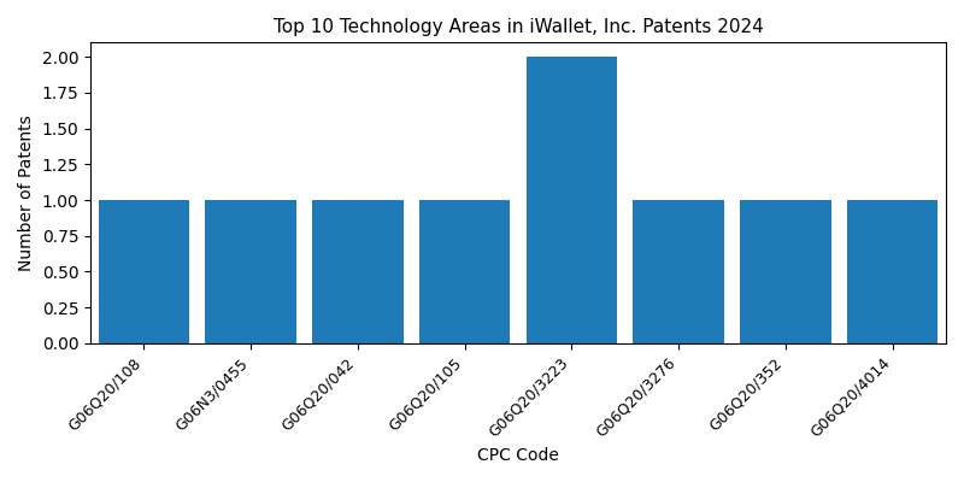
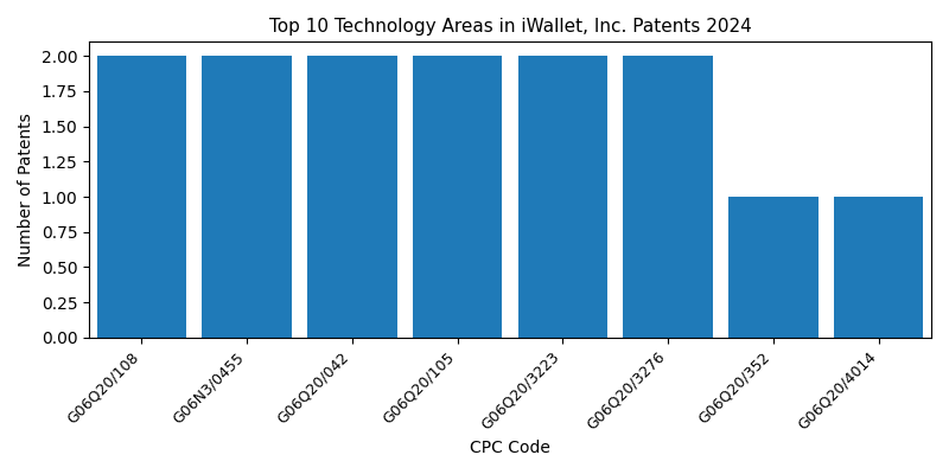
G06Q20/108: 1 -> 2
G06N3/0455: 1 -> 2
G06Q20/042: 1 -> 2
G06Q20/105: 1 -> 2
G06Q20/3276: 1 -> 2
